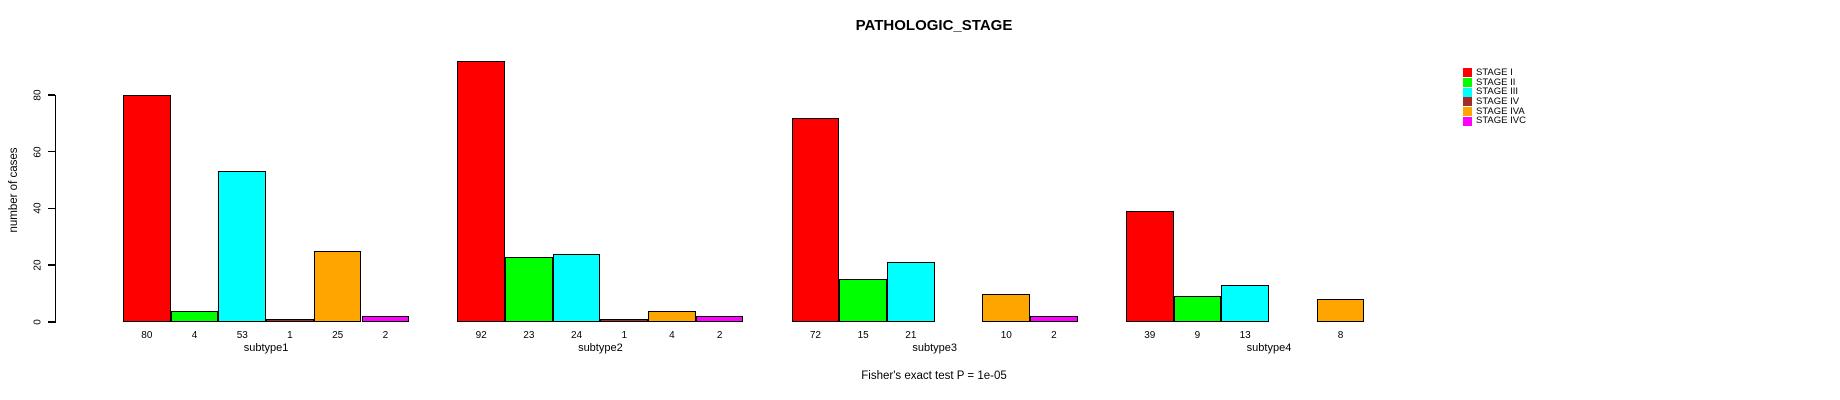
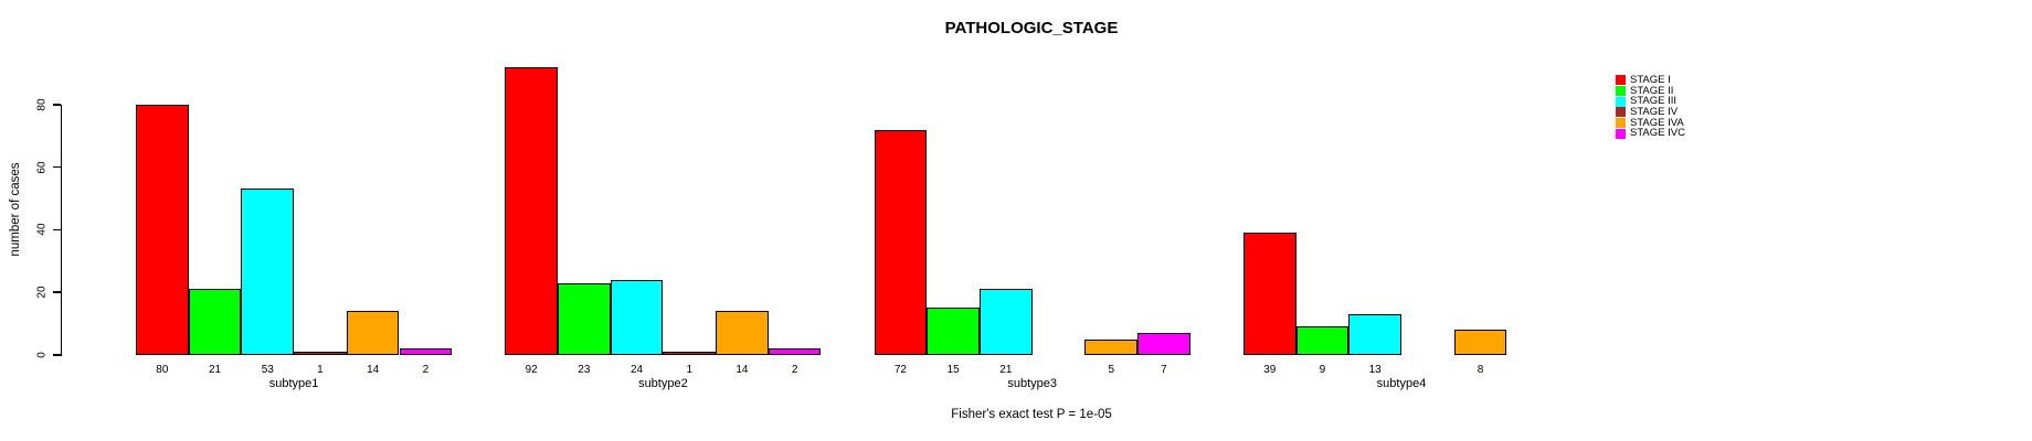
STAGE II/subtype1: 4 -> 21
STAGE IVA/subtype1: 25 -> 14
STAGE IVA/subtype2: 4 -> 14
STAGE IVA/subtype3: 10 -> 5
STAGE IVC/subtype3: 2 -> 7
